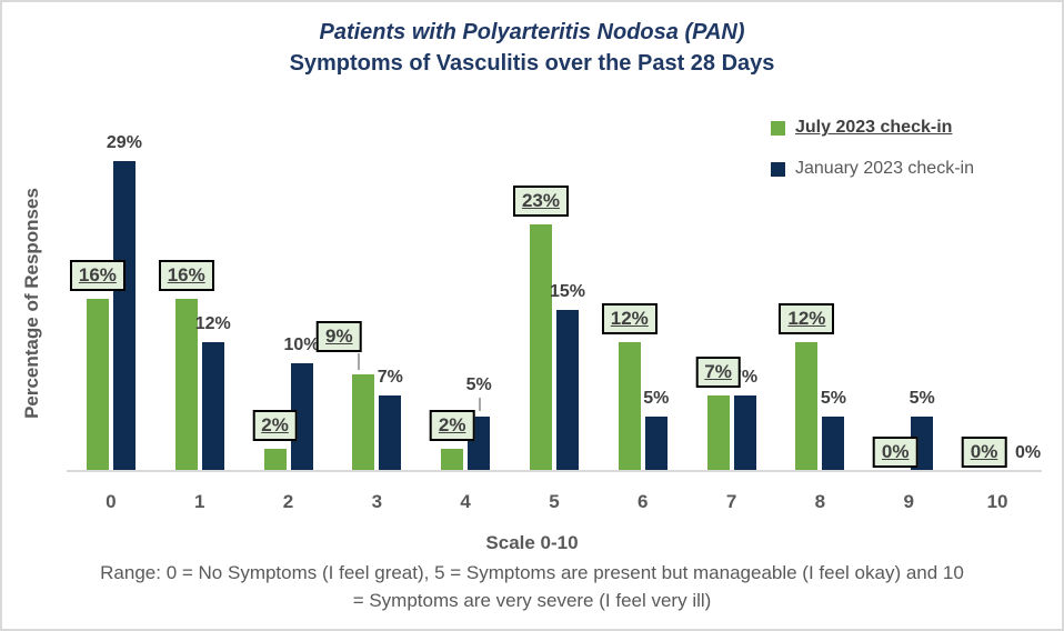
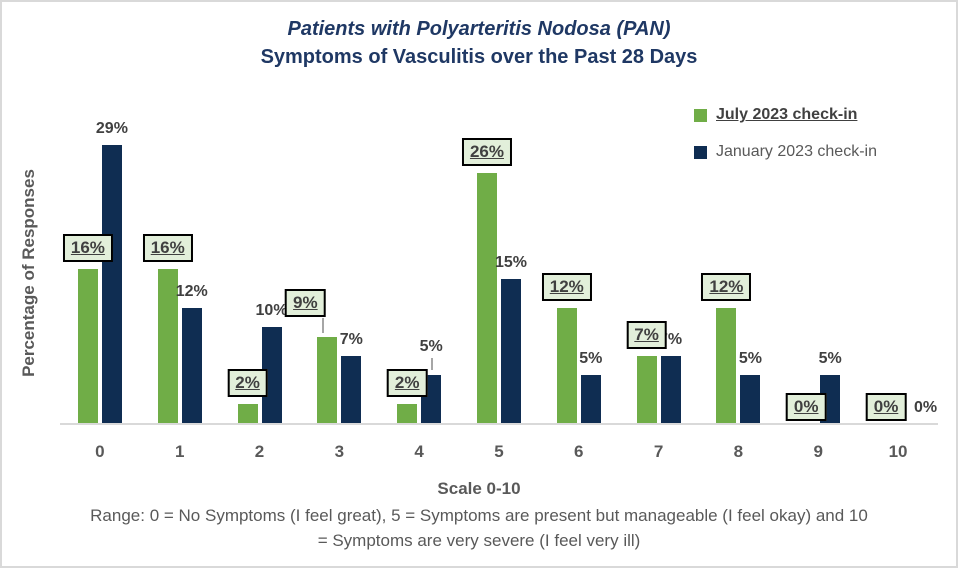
July 2023 check-in/5: 23% -> 26%
